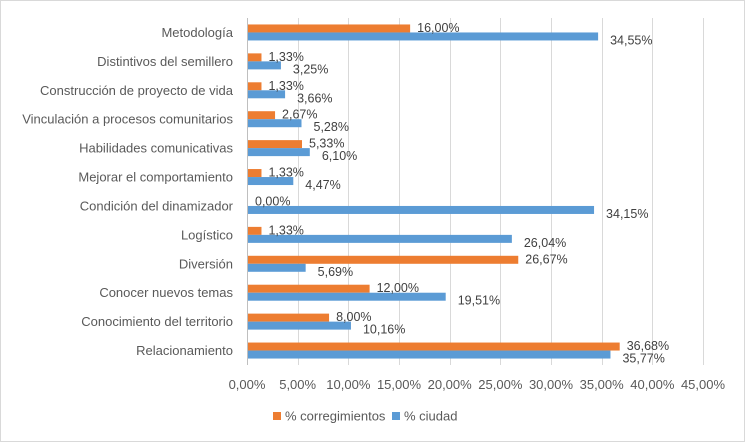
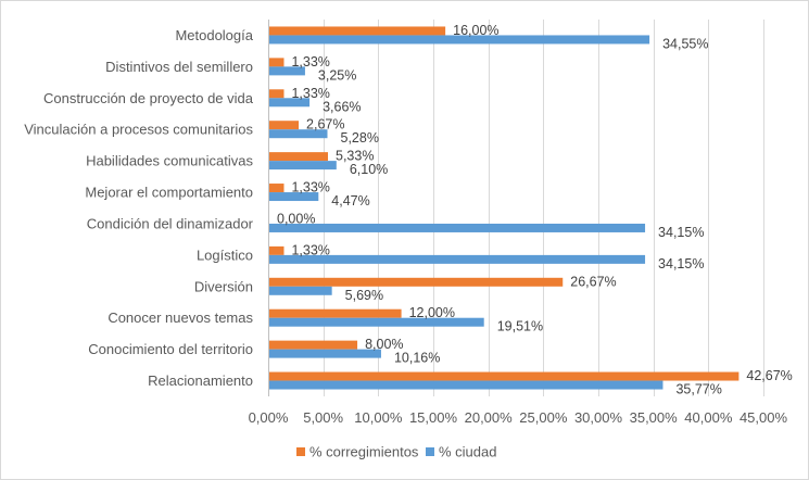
% ciudad/Logístico: 26,04% -> 34,15%
% corregimientos/Relacionamiento: 36,68% -> 42,67%
